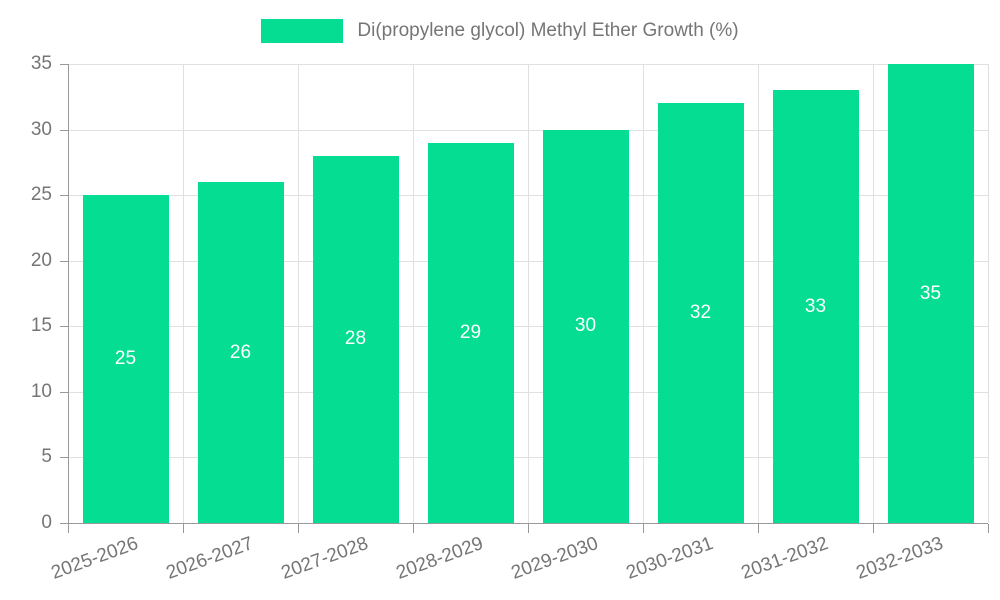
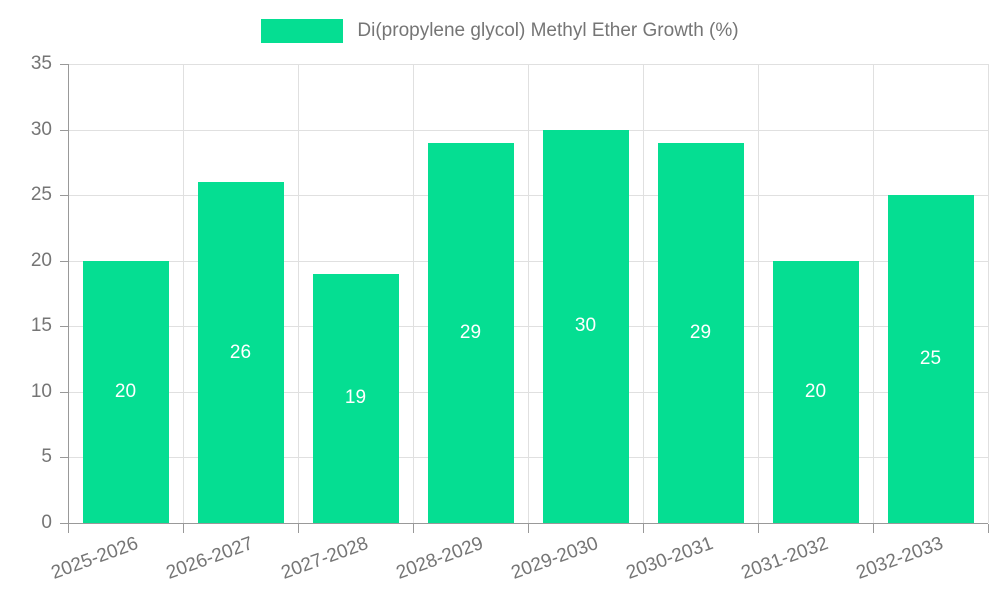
2025-2026: 25 -> 20
2027-2028: 28 -> 19
2030-2031: 32 -> 29
2031-2032: 33 -> 20
2032-2033: 35 -> 25
